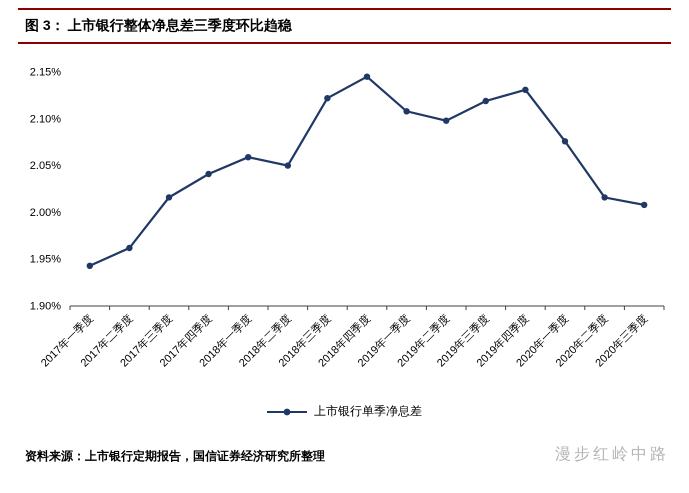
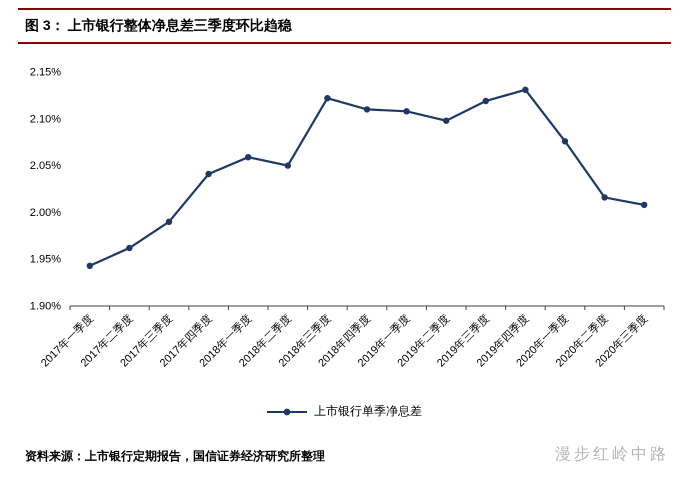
2017年三季度: 2.02% -> 1.99%
2018年四季度: 2.15% -> 2.11%
